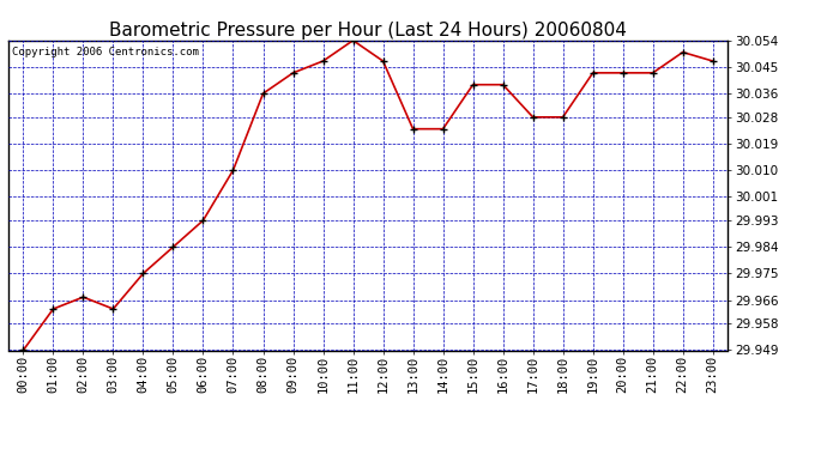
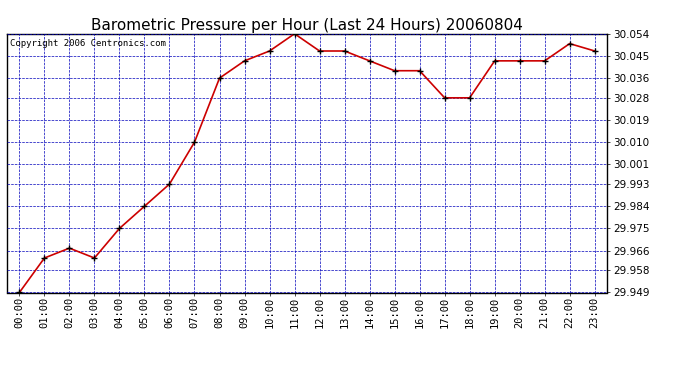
13:00: 30.024 -> 30.047
14:00: 30.024 -> 30.043
